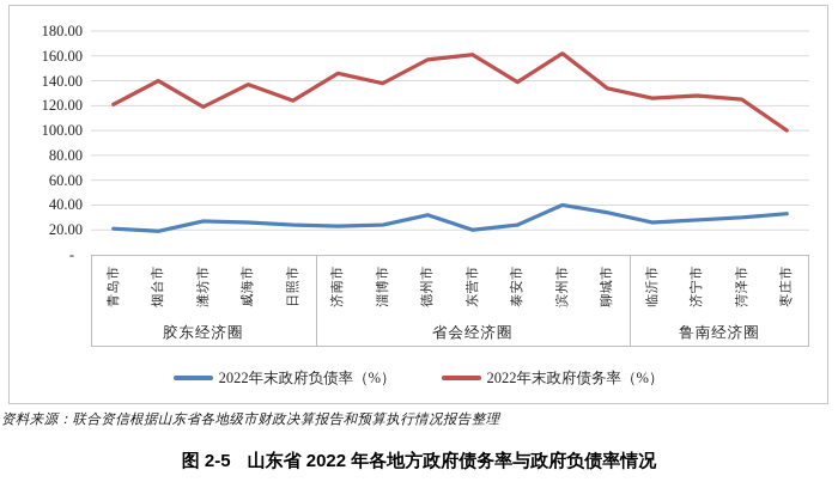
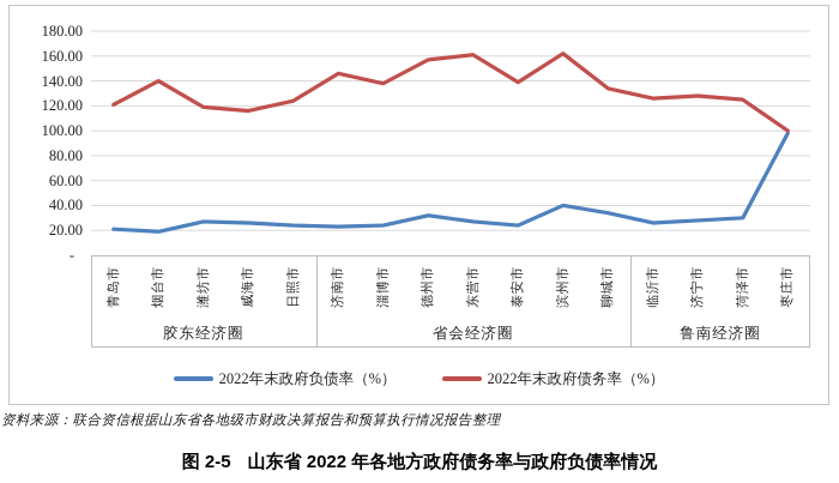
2022年末政府债务率（%）/威海市: 137 -> 116
2022年末政府负债率（%）/东营市: 20 -> 27
2022年末政府负债率（%）/枣庄市: 33 -> 98
